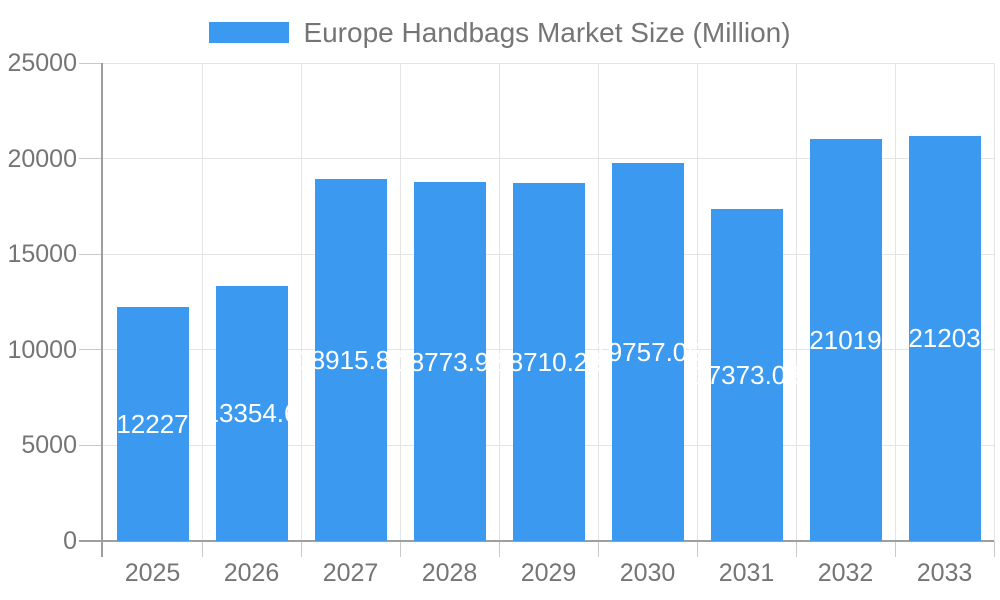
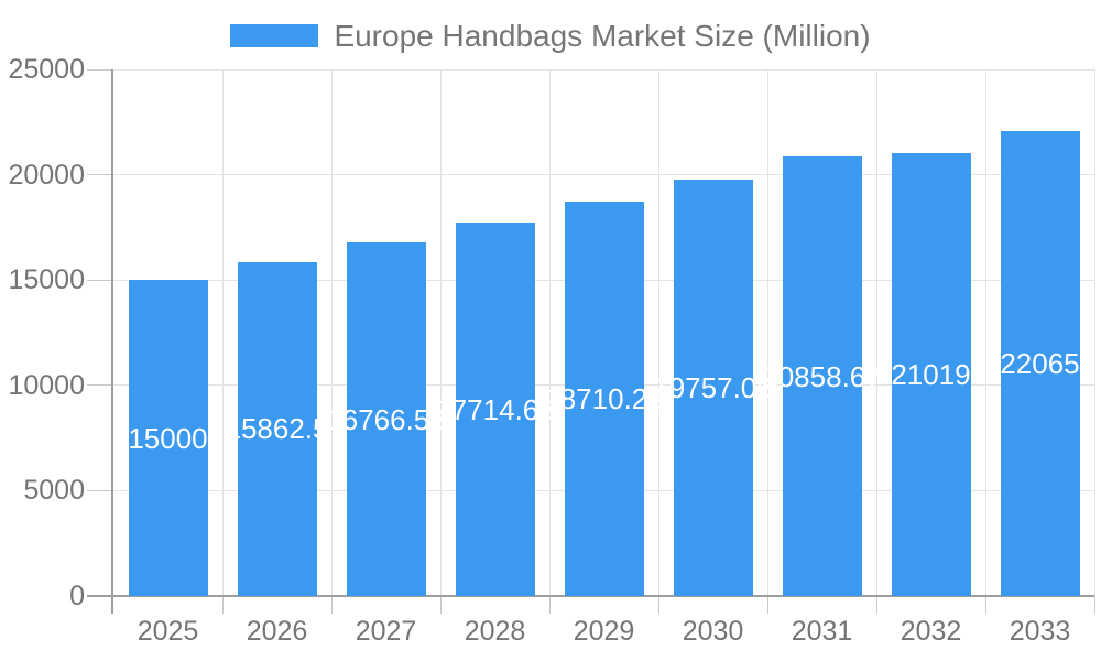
2025: 12227 -> 15000
2026: 13354.6 -> 15862.5
2027: 18915.87 -> 16766.58
2028: 18773.92 -> 17714.68
2031: 17373.03 -> 20858.67
2033: 21203 -> 22065
